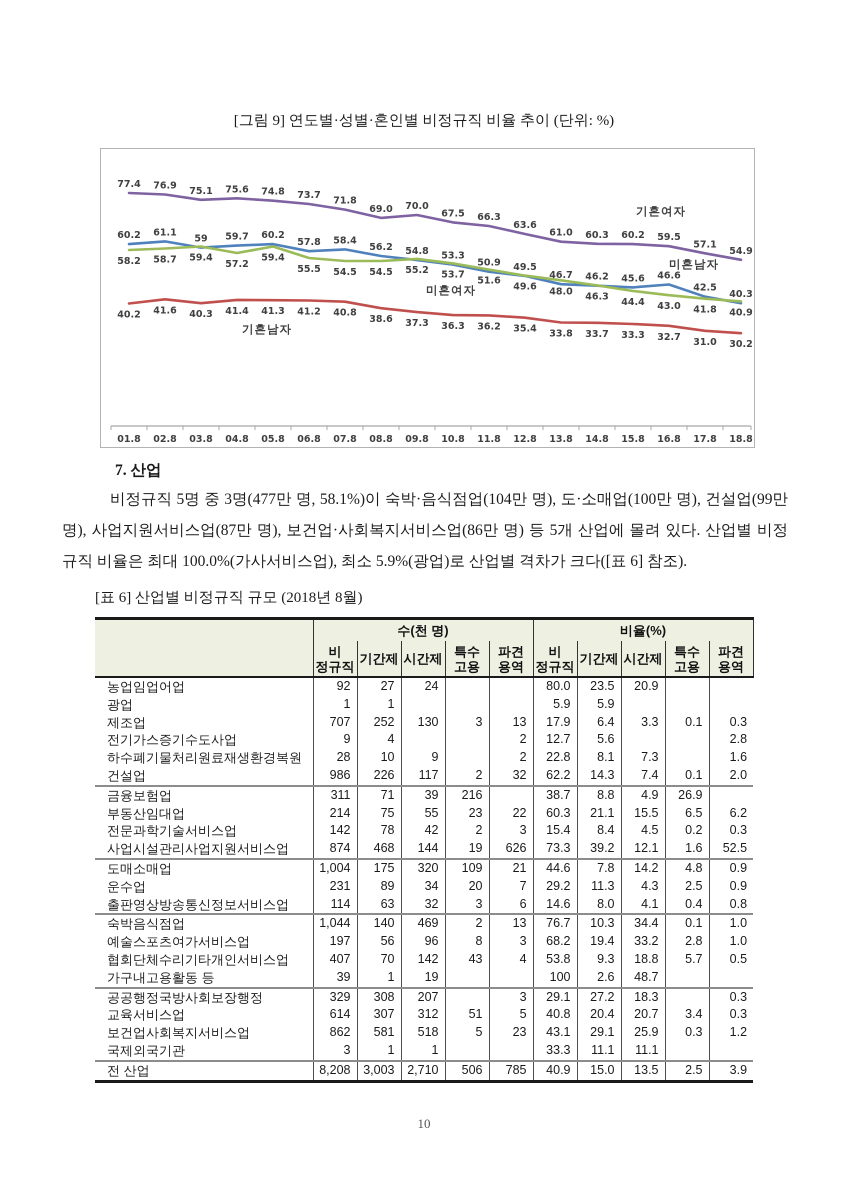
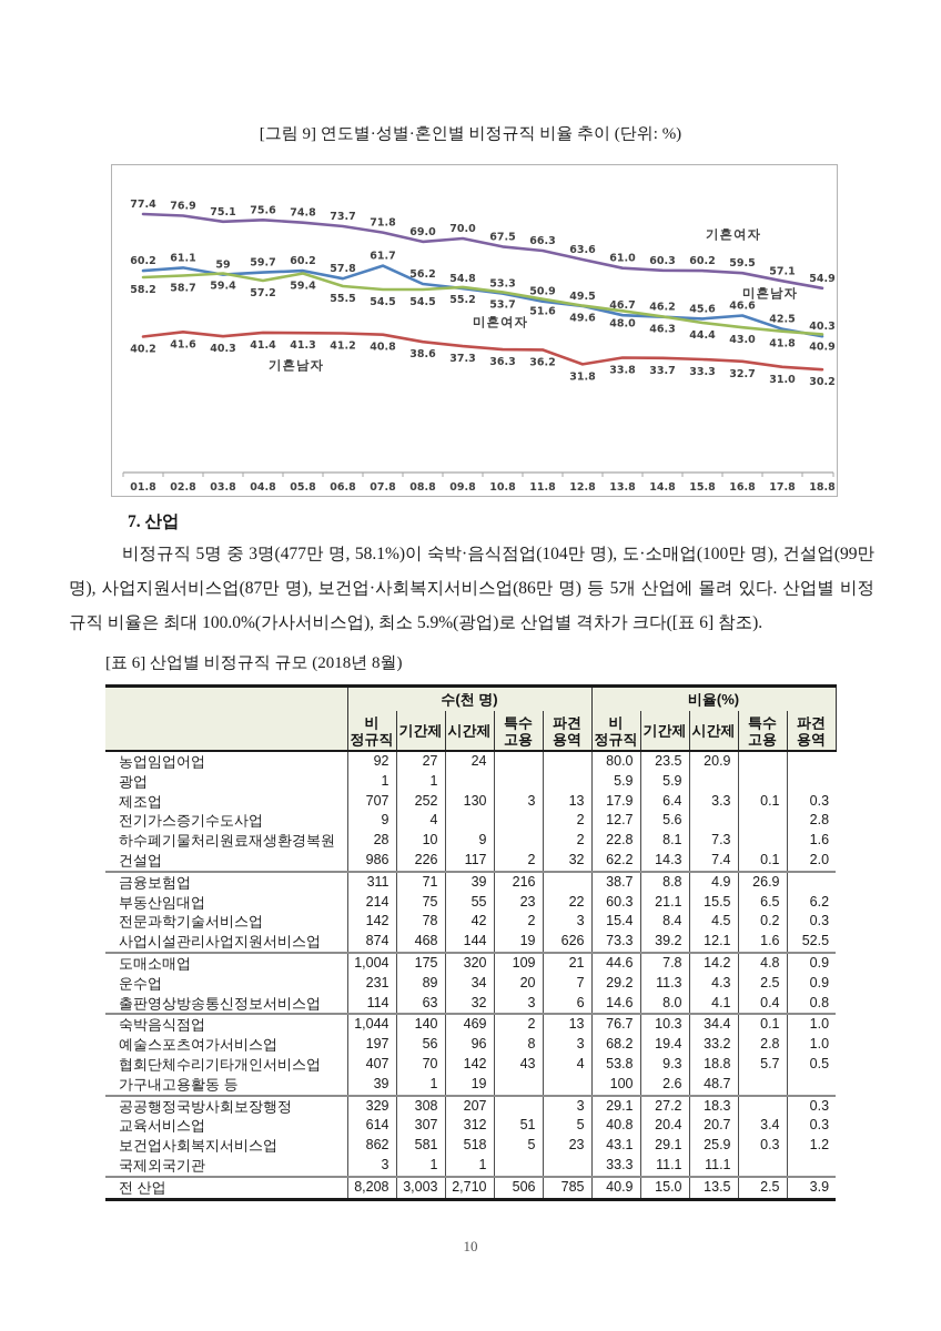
미혼남자/07.8: 58.4 -> 61.7
기혼남자/12.8: 35.4 -> 31.8
